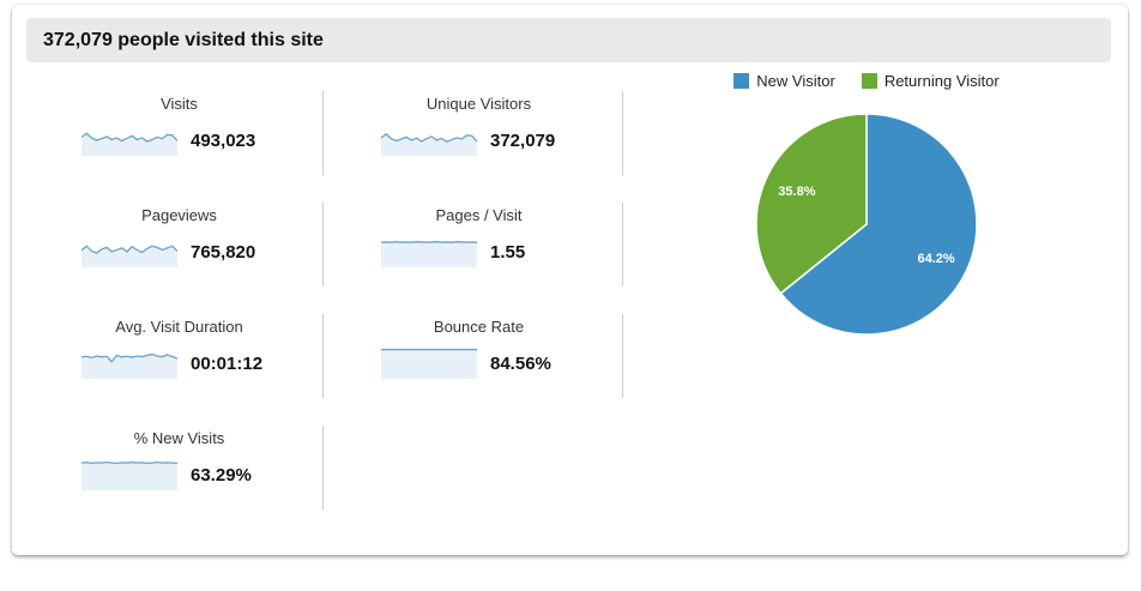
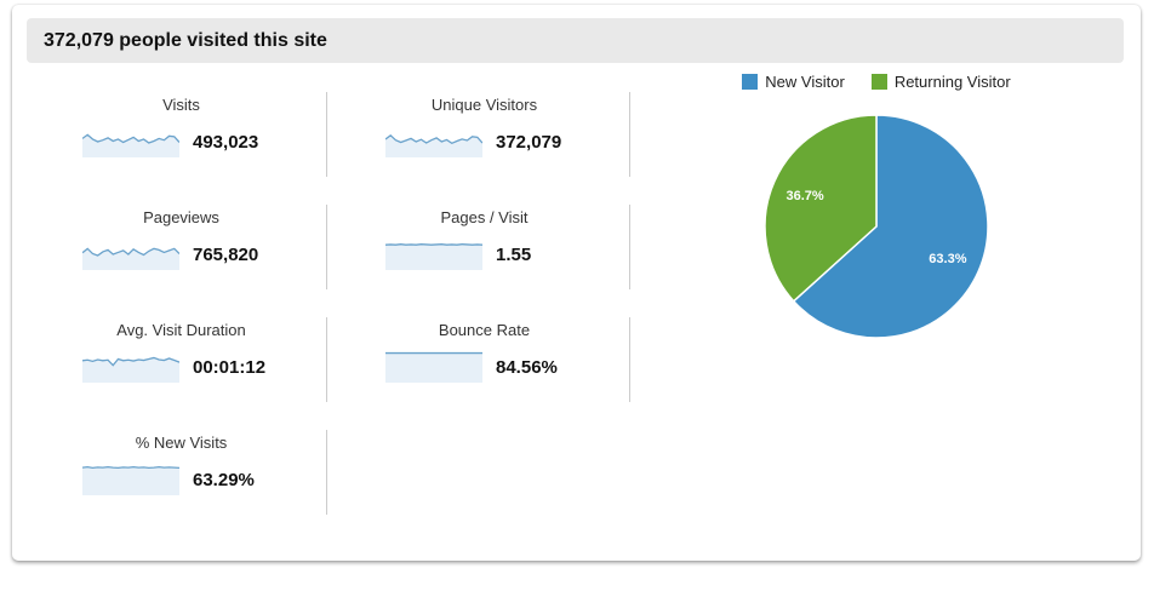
New Visitor: 64.2% -> 63.3%
Returning Visitor: 35.8% -> 36.7%
